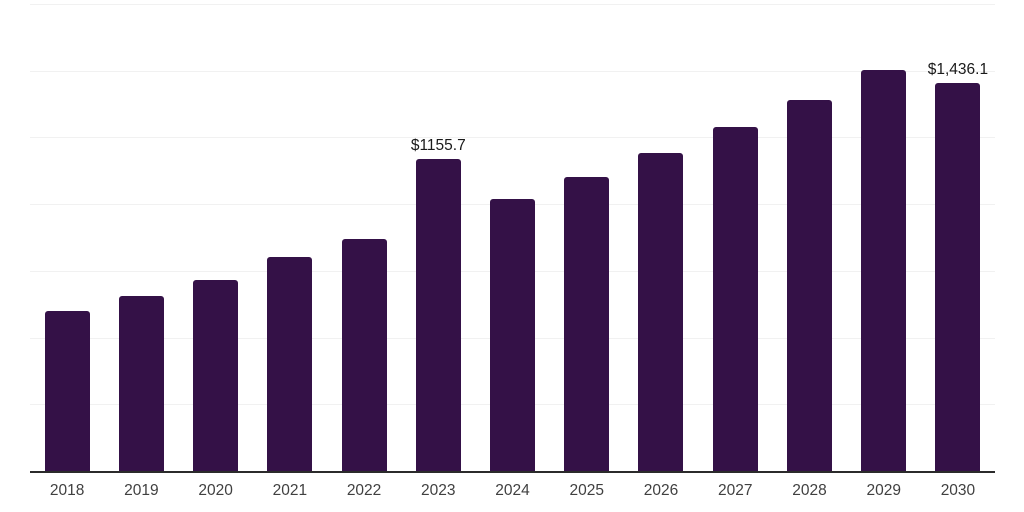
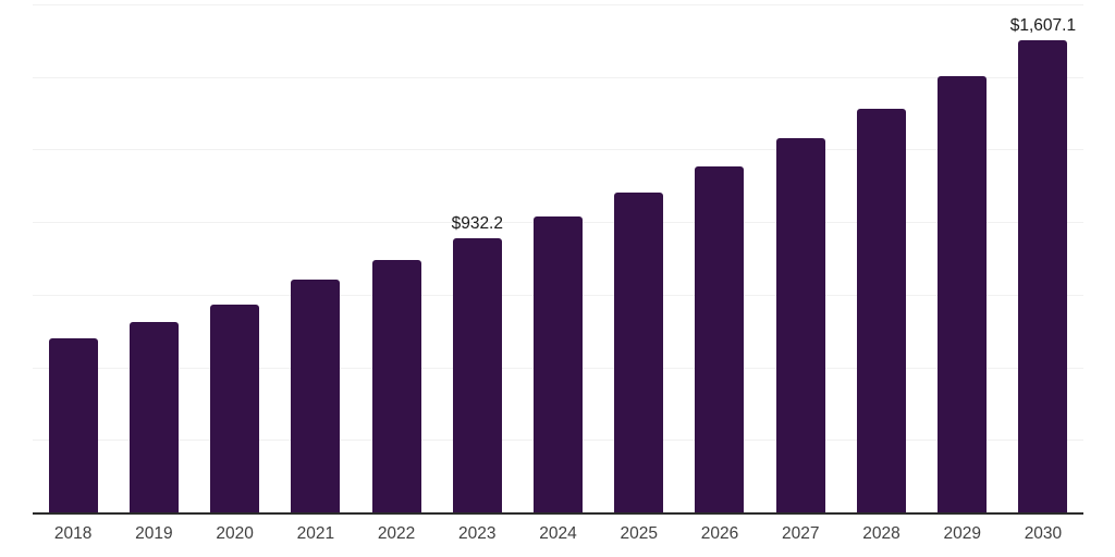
2023: $1155.7 -> $932.2
2030: $1,436.1 -> $1,607.1
